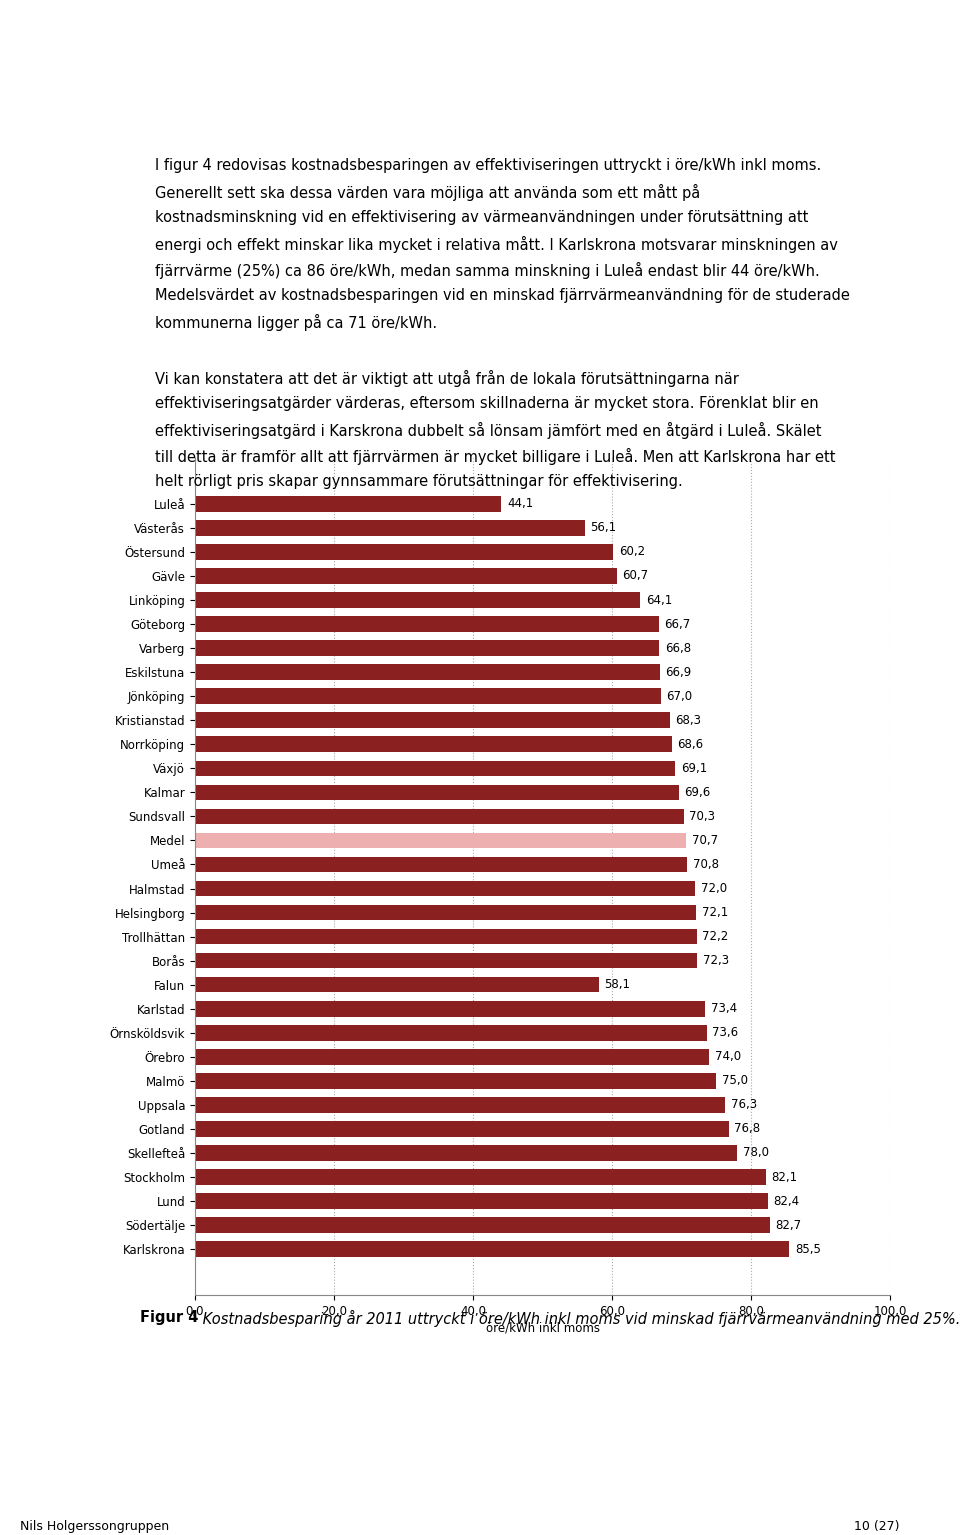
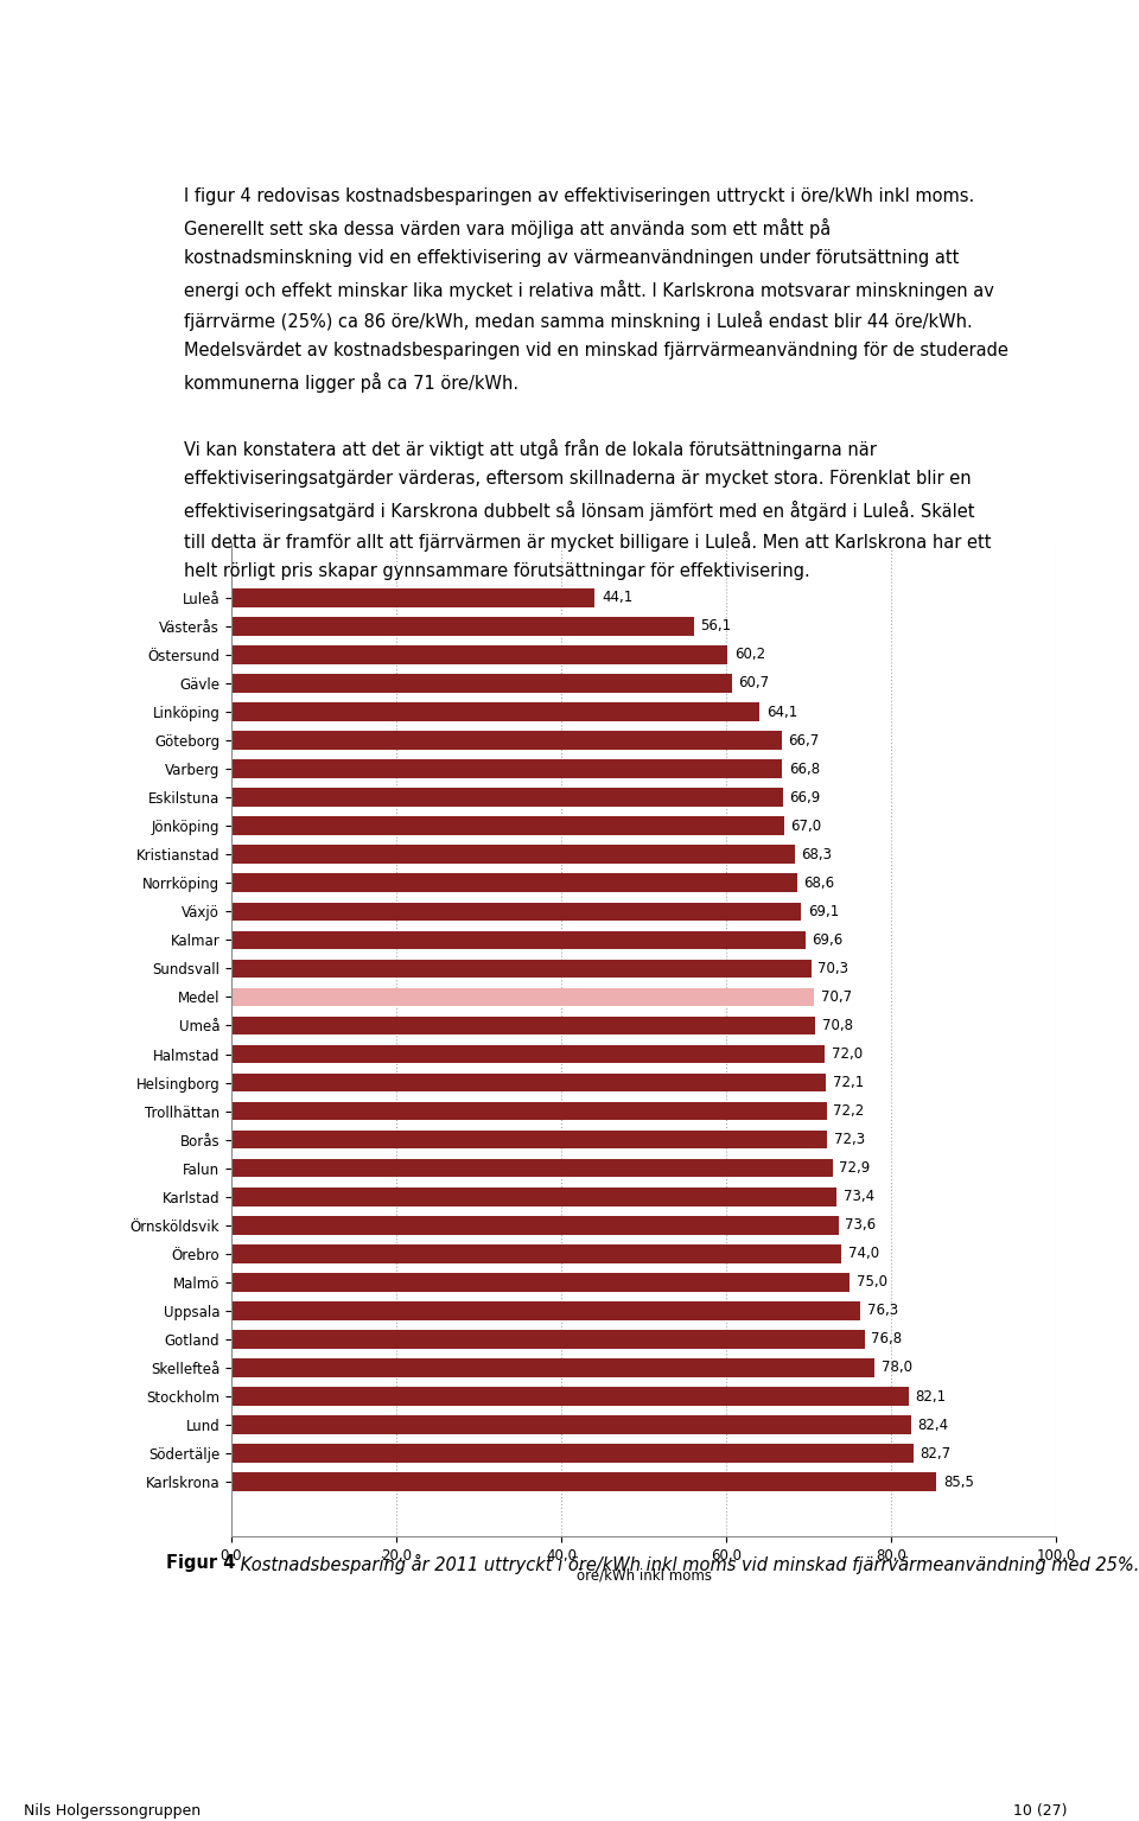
Falun: 58,1 -> 72,9
